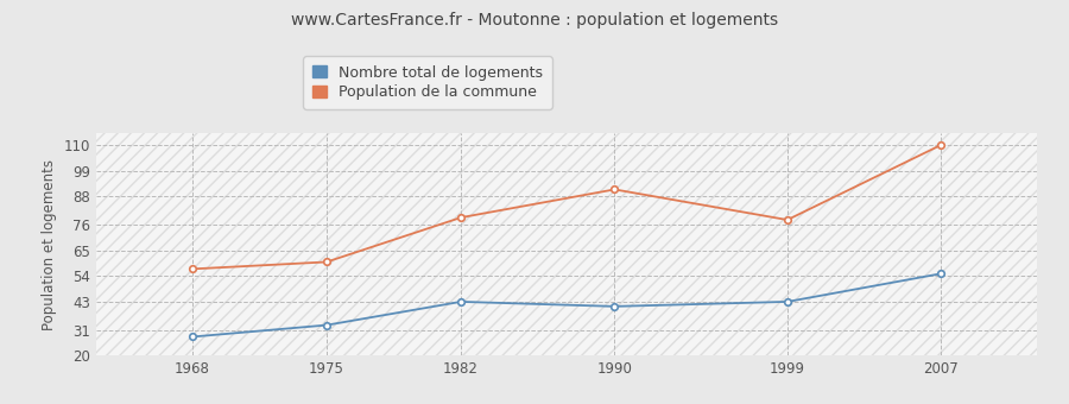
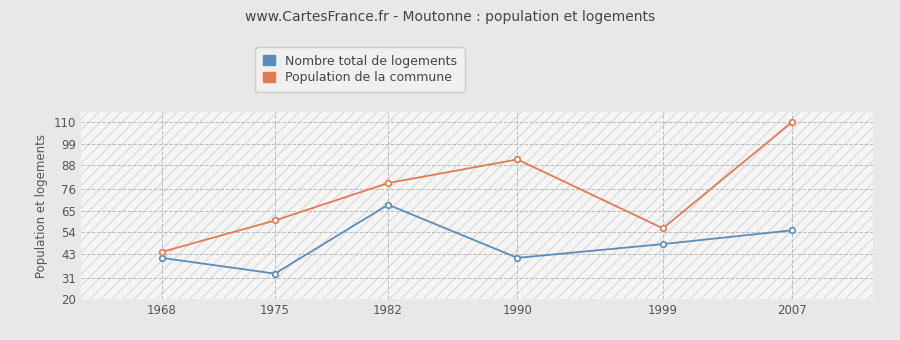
Nombre total de logements/1968: 28 -> 41
Population de la commune/1968: 57 -> 44
Nombre total de logements/1982: 43 -> 68
Nombre total de logements/1999: 43 -> 48
Population de la commune/1999: 78 -> 56
